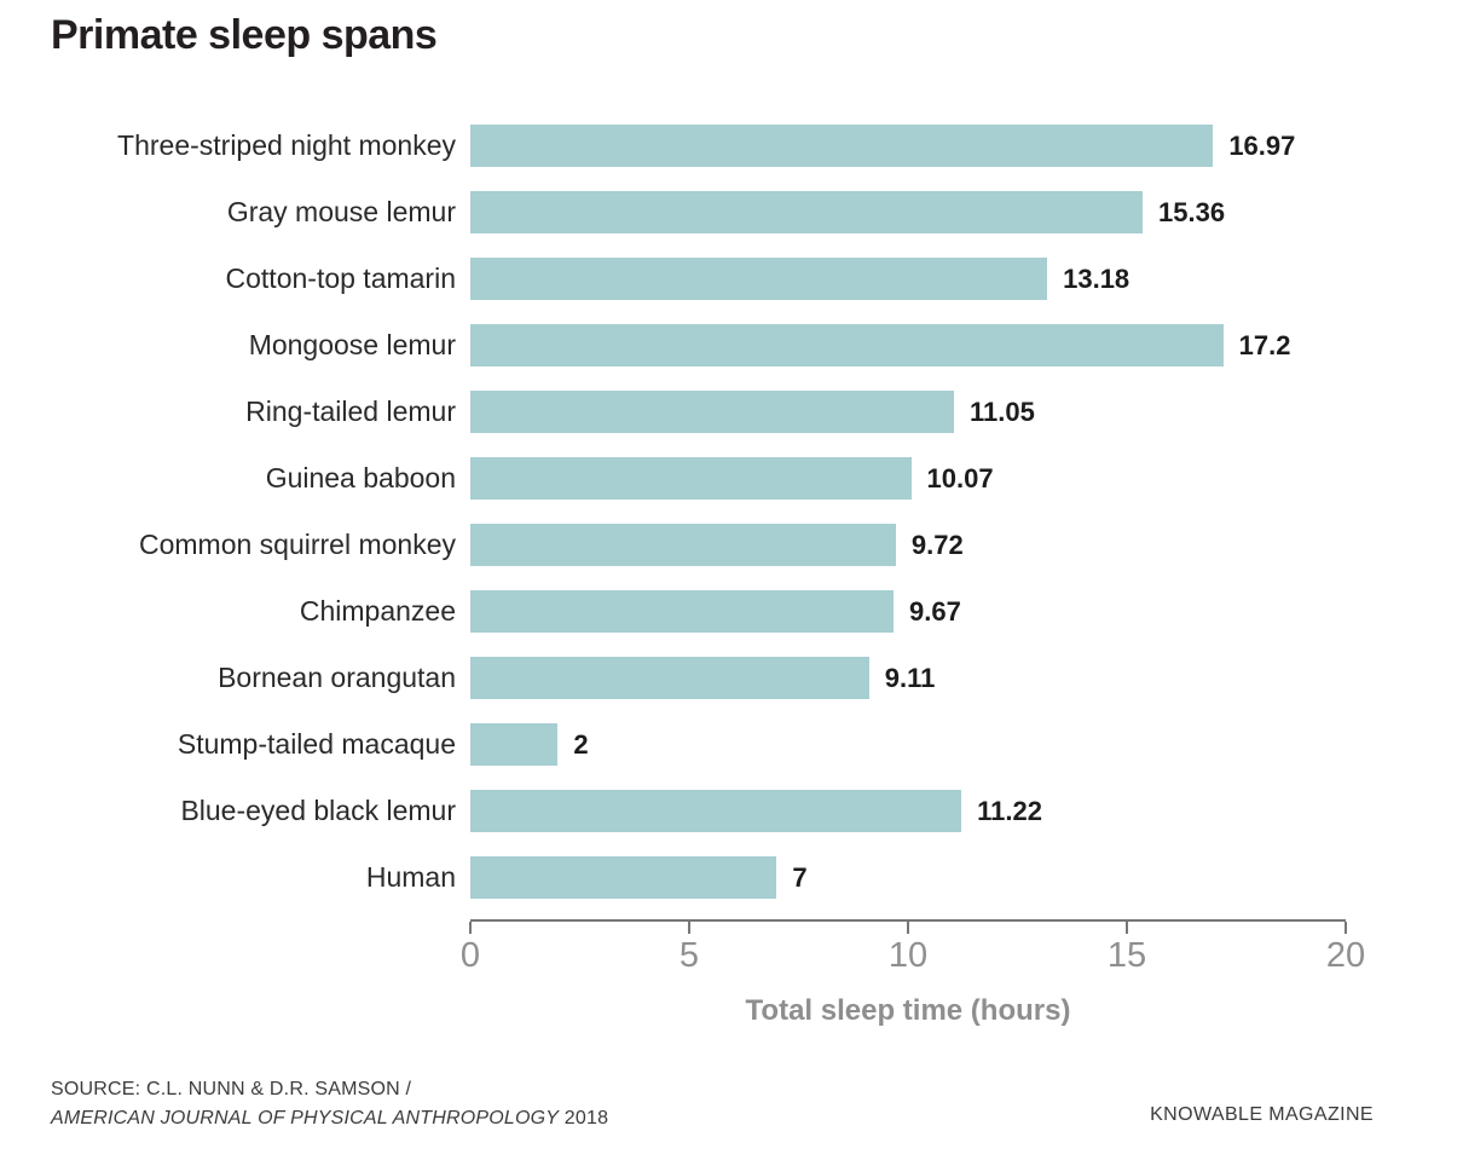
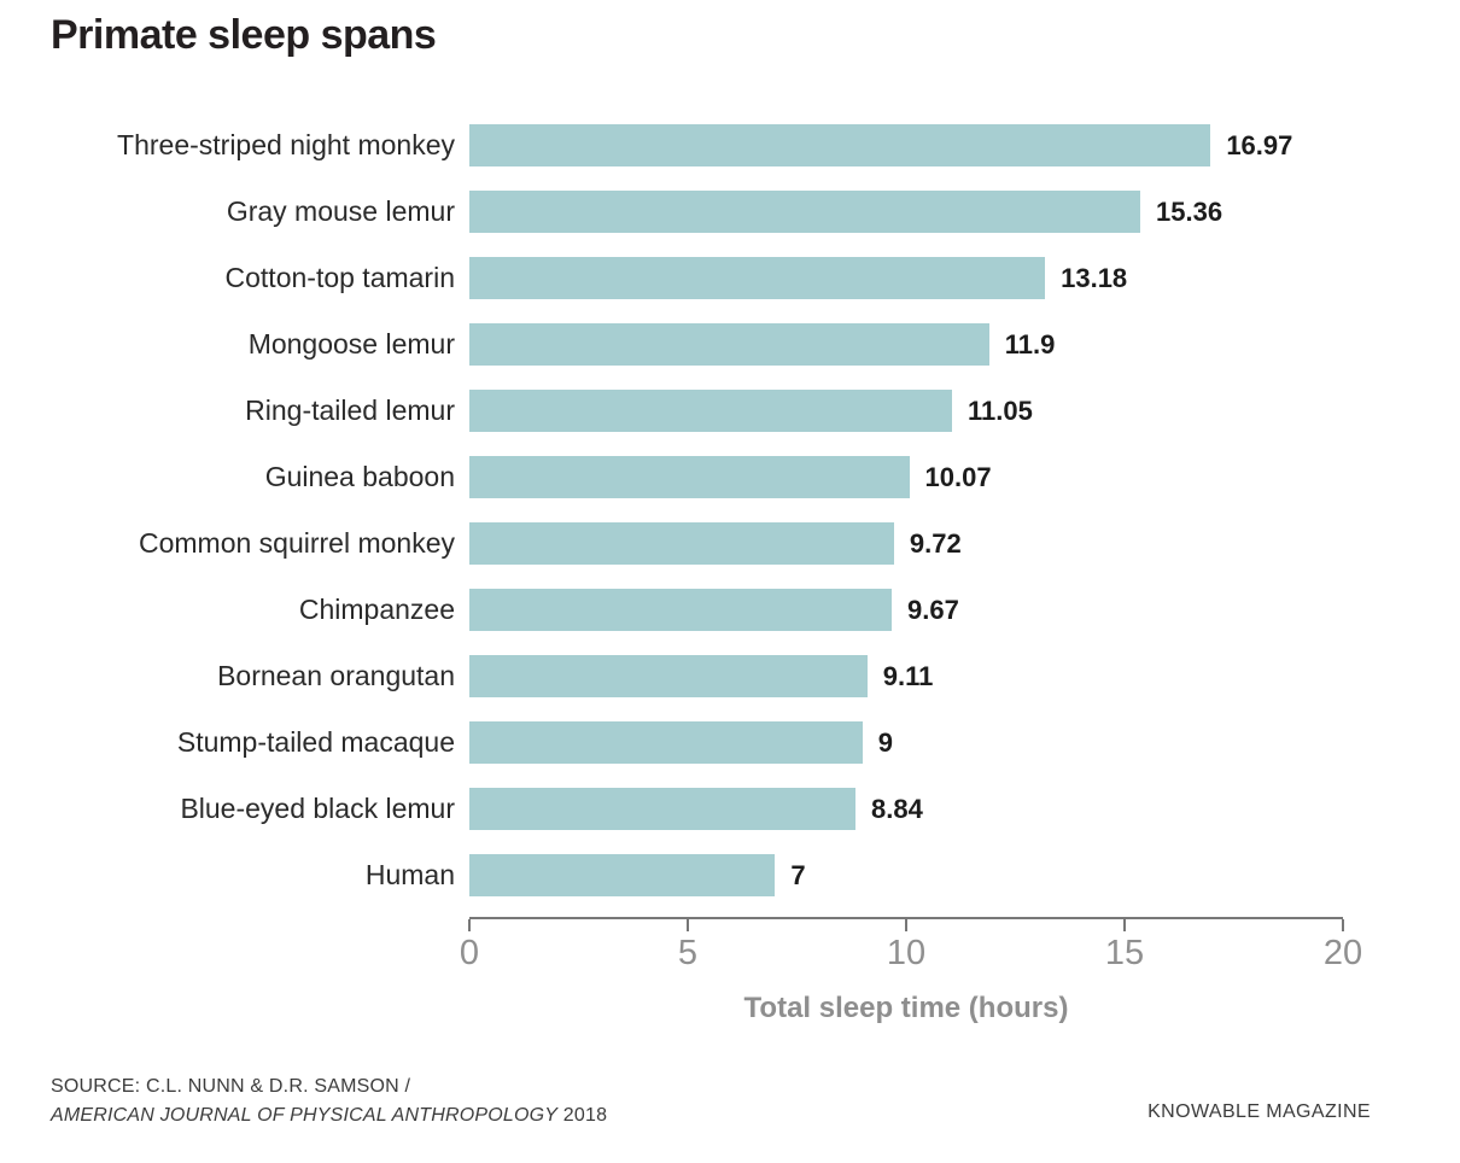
Mongoose lemur: 17.2 -> 11.9
Stump-tailed macaque: 2 -> 9
Blue-eyed black lemur: 11.22 -> 8.84
